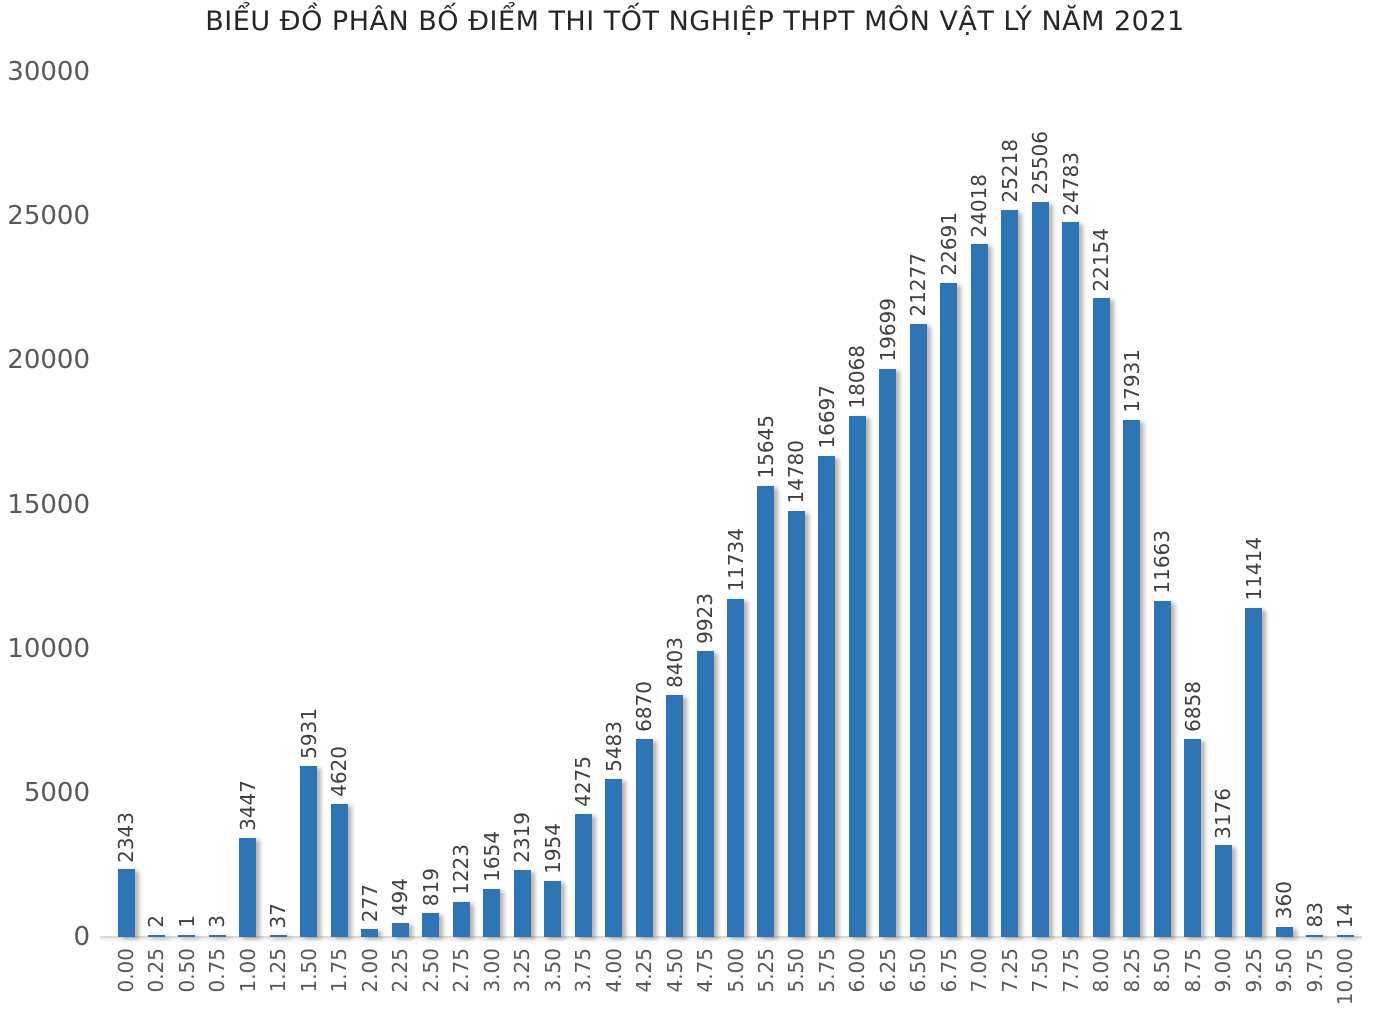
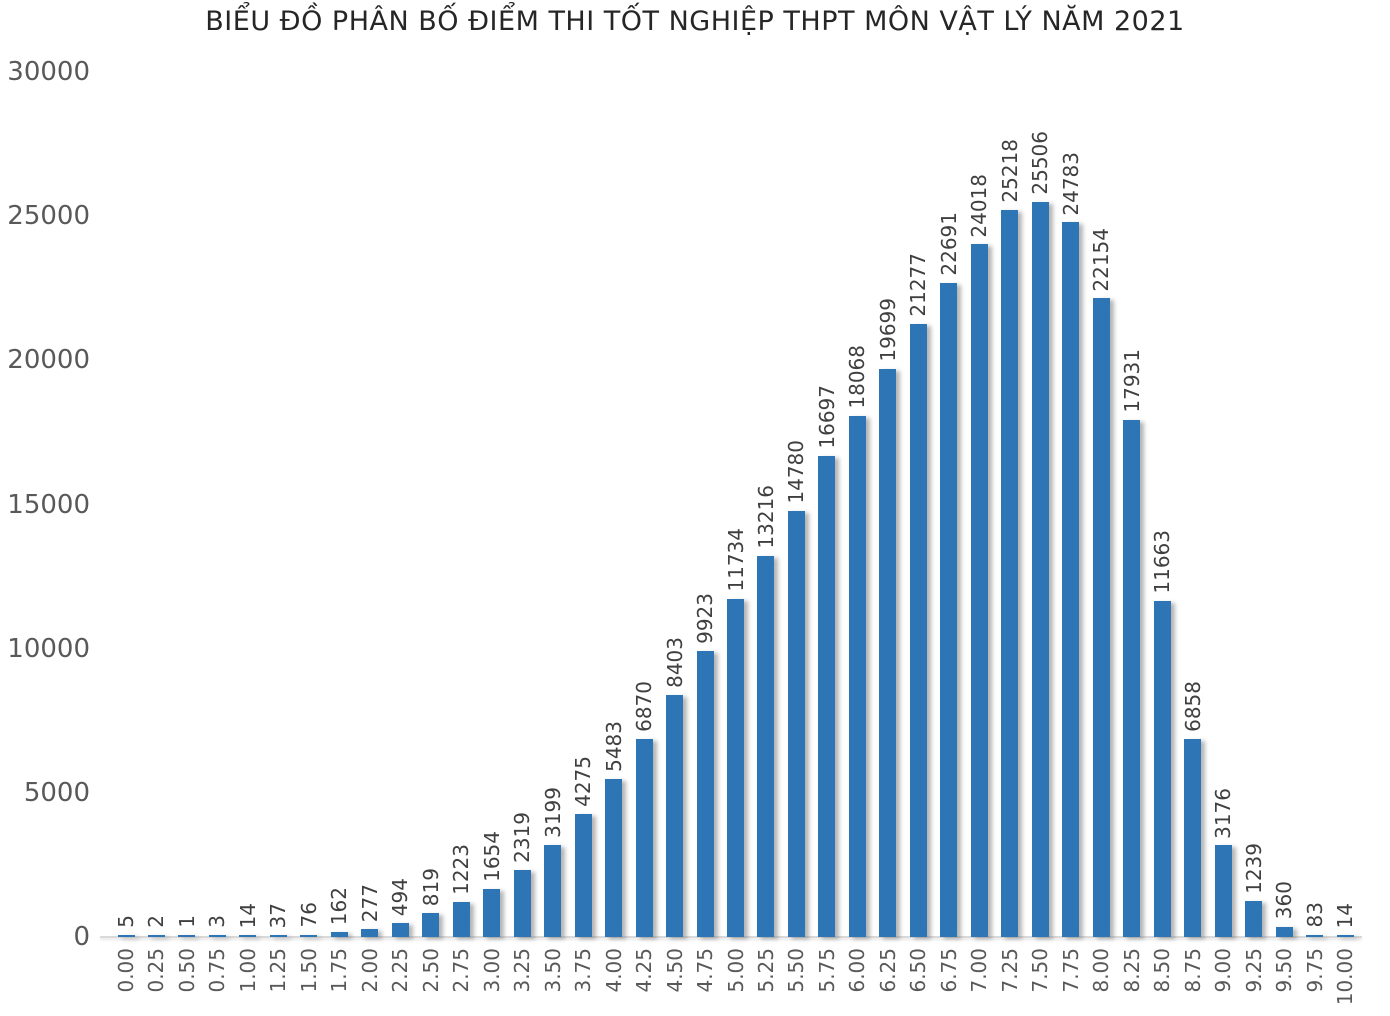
0.00: 2343 -> 5
1.00: 3447 -> 14
1.50: 5931 -> 76
1.75: 4620 -> 162
3.50: 1954 -> 3199
5.25: 15645 -> 13216
9.25: 11414 -> 1239
